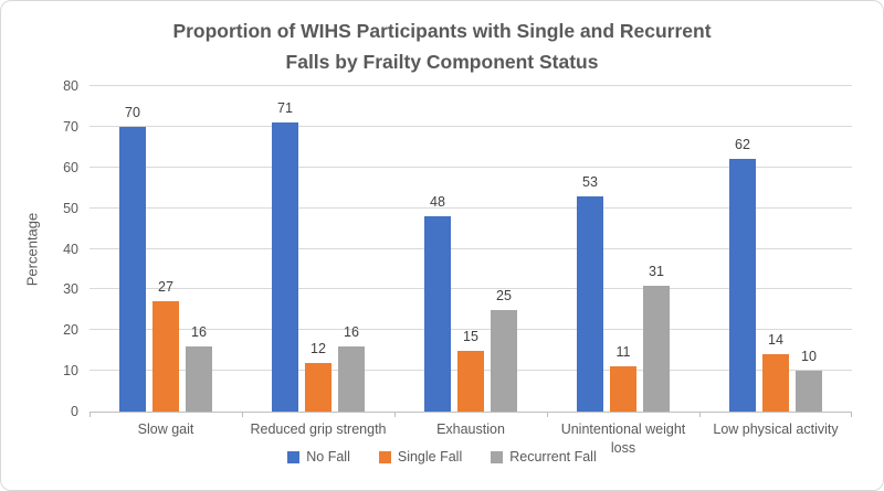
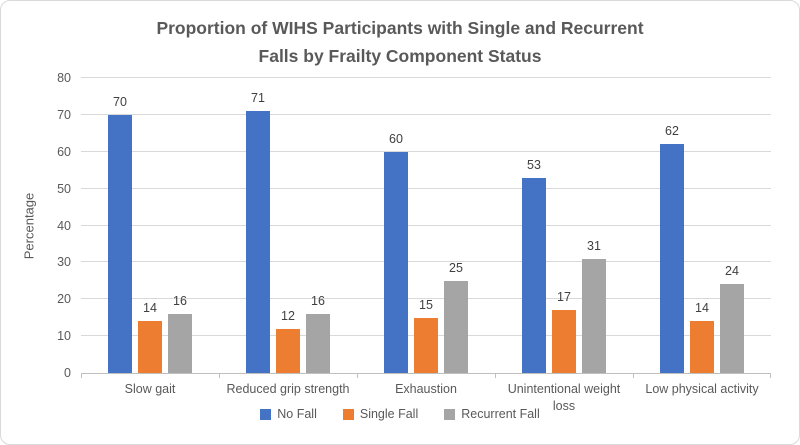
Single Fall/Slow gait: 27 -> 14
No Fall/Exhaustion: 48 -> 60
Single Fall/Unintentional weight loss: 11 -> 17
Recurrent Fall/Low physical activity: 10 -> 24
